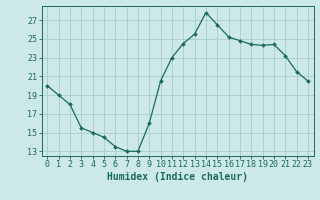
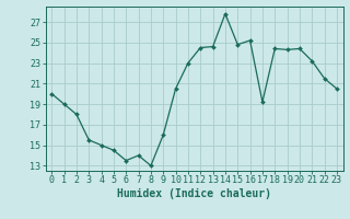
7: 13.0 -> 14.0
13: 25.5 -> 24.6
15: 26.5 -> 24.8
17: 24.8 -> 19.2
